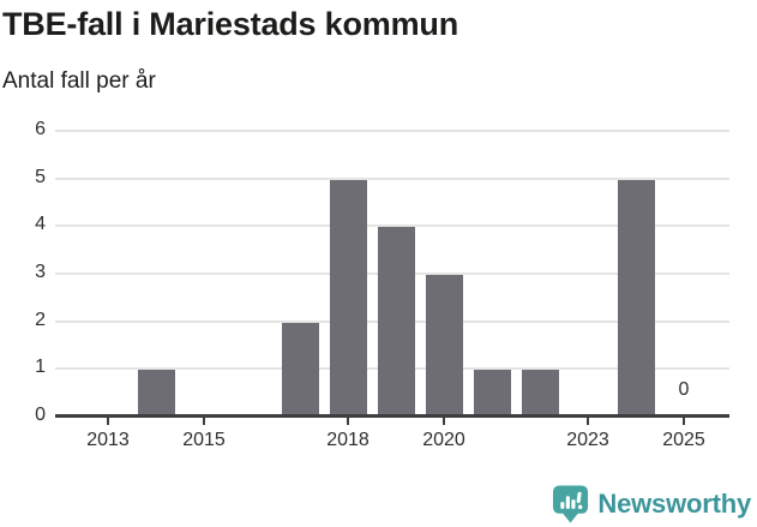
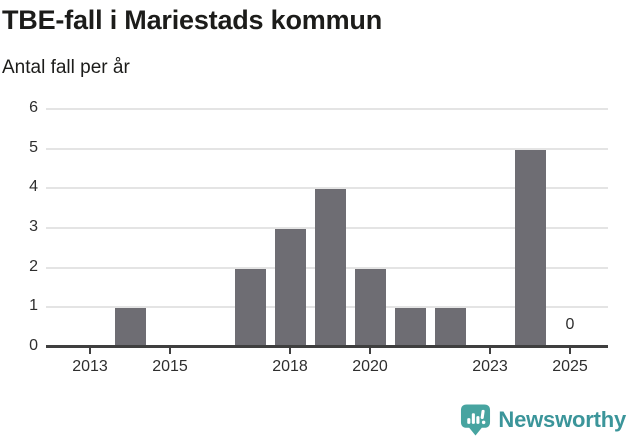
2018: 5 -> 3
2020: 3 -> 2
